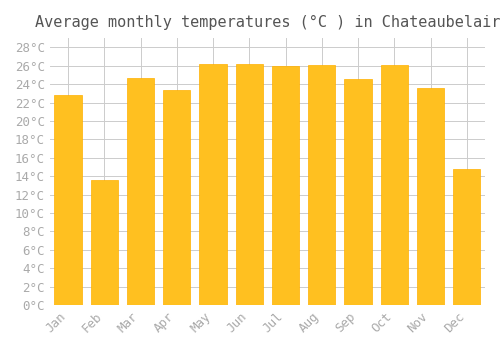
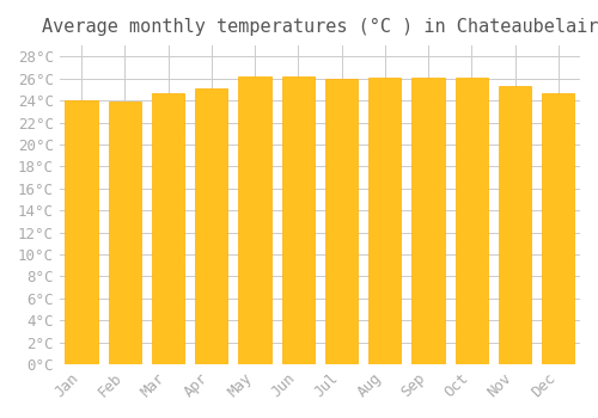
Jan: 22.8°C -> 24.0°C
Feb: 13.6°C -> 23.9°C
Apr: 23.4°C -> 25.1°C
Sep: 24.6°C -> 26.1°C
Nov: 23.6°C -> 25.3°C
Dec: 14.8°C -> 24.7°C
